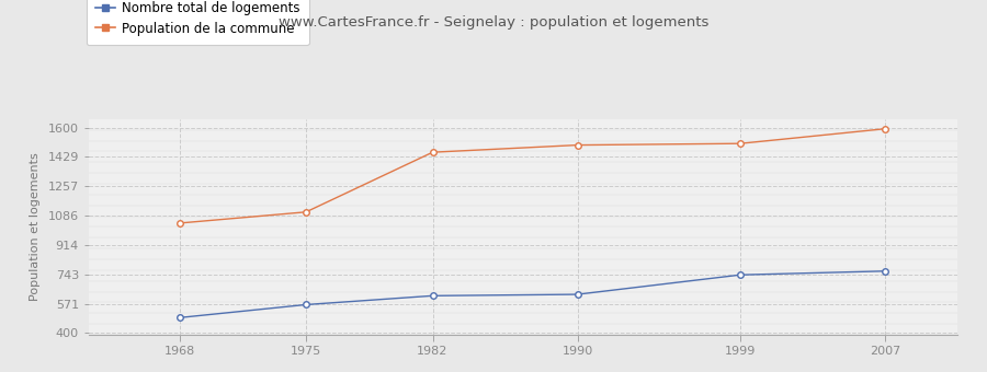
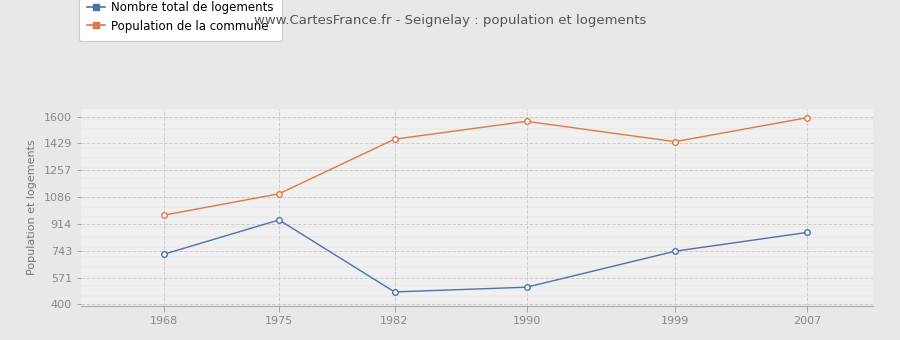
Nombre total de logements/1968: 490 -> 720
Population de la commune/1968: 1040 -> 970
Nombre total de logements/1975: 570 -> 940
Nombre total de logements/1982: 620 -> 480
Nombre total de logements/1990: 630 -> 510
Population de la commune/1990: 1500 -> 1570
Population de la commune/1999: 1510 -> 1440
Nombre total de logements/2007: 760 -> 860
